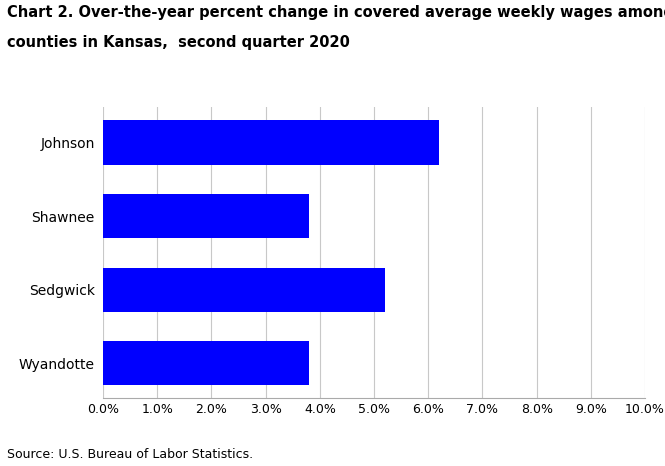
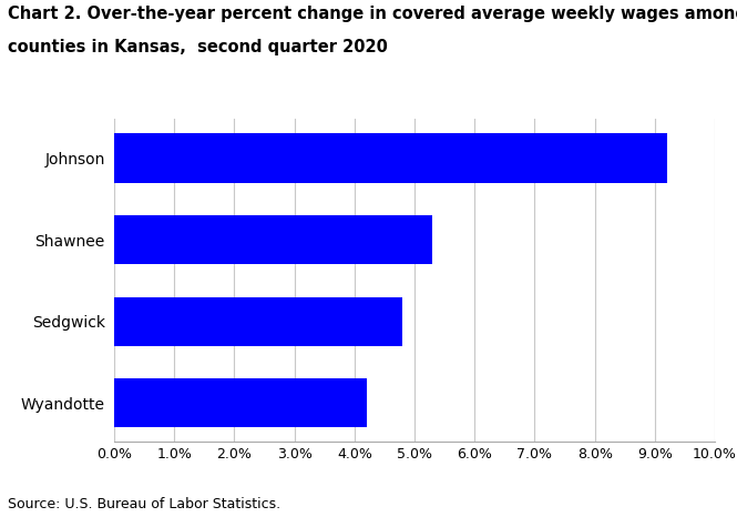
Johnson: 6.2% -> 9.2%
Shawnee: 3.8% -> 5.3%
Sedgwick: 5.2% -> 4.8%
Wyandotte: 3.8% -> 4.2%
